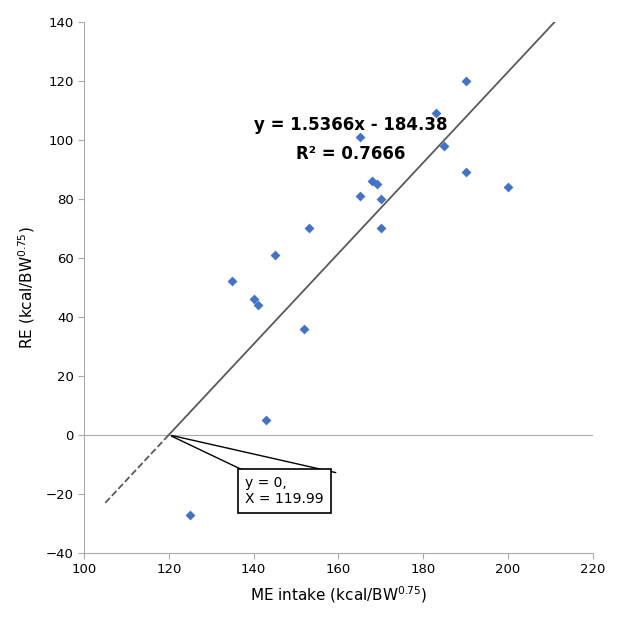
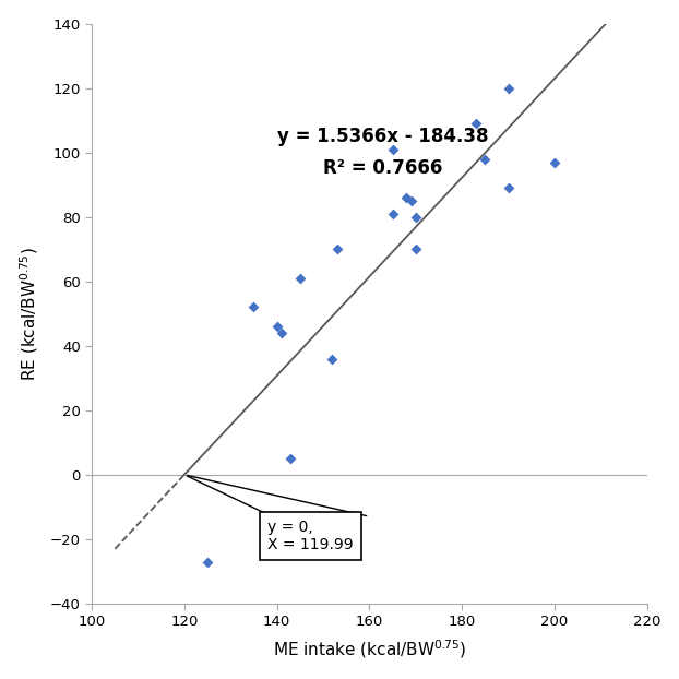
200: 84 -> 97
